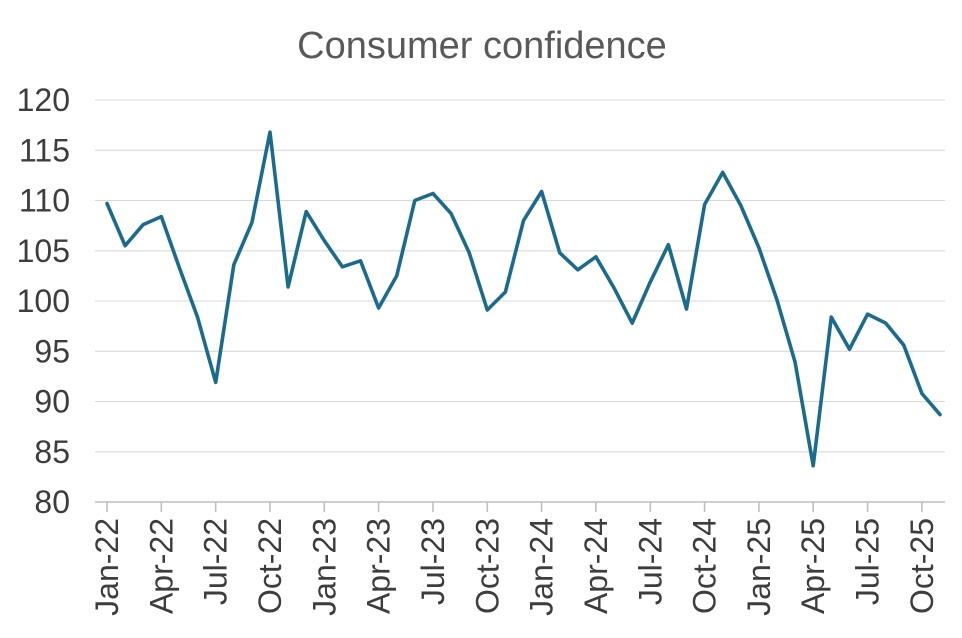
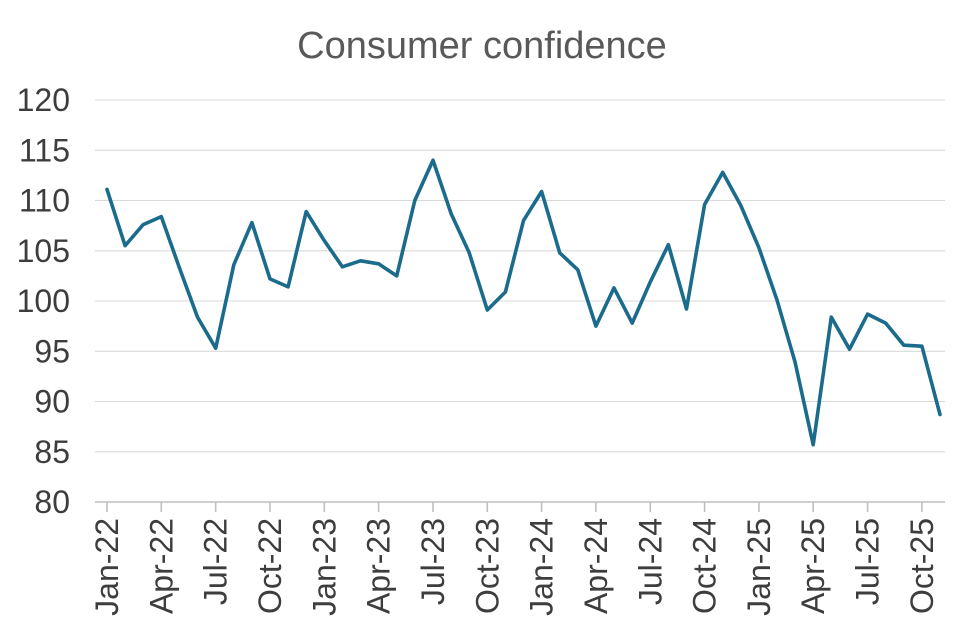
Jan-22: 109.7 -> 111.1
Jul-22: 91.9 -> 95.3
Oct-22: 116.8 -> 102.2
Apr-23: 99.3 -> 103.7
Jul-23: 110.7 -> 114.0
Apr-24: 104.4 -> 97.5
Apr-25: 83.6 -> 85.7
Oct-25: 90.8 -> 95.5
